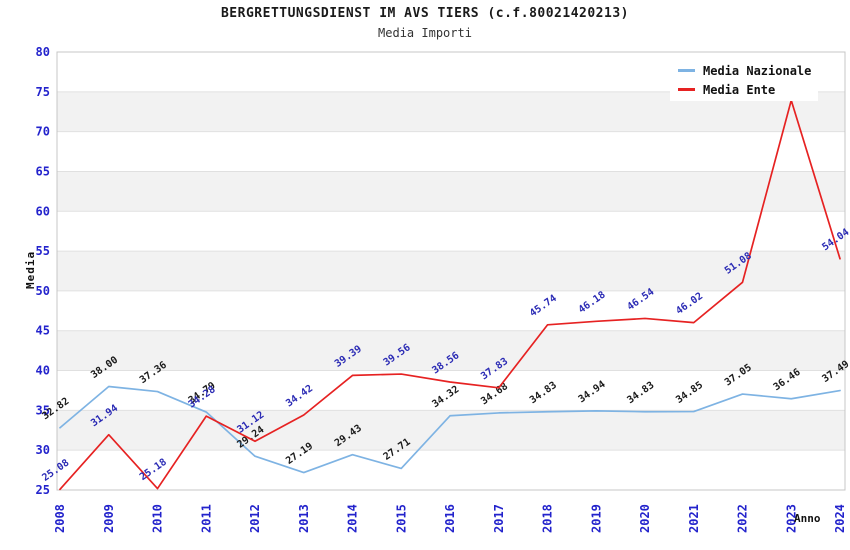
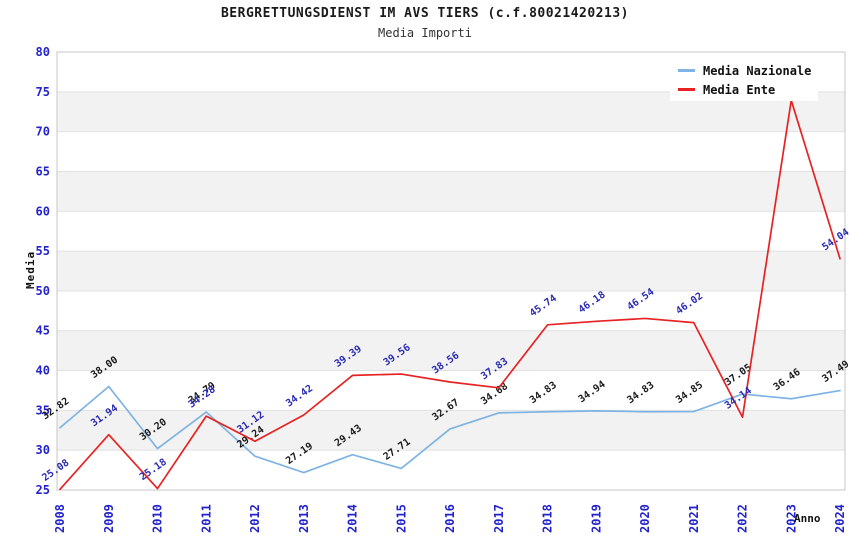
Media Nazionale/2010: 37.36 -> 30.20
Media Nazionale/2016: 34.32 -> 32.67
Media Ente/2022: 51.08 -> 34.14
